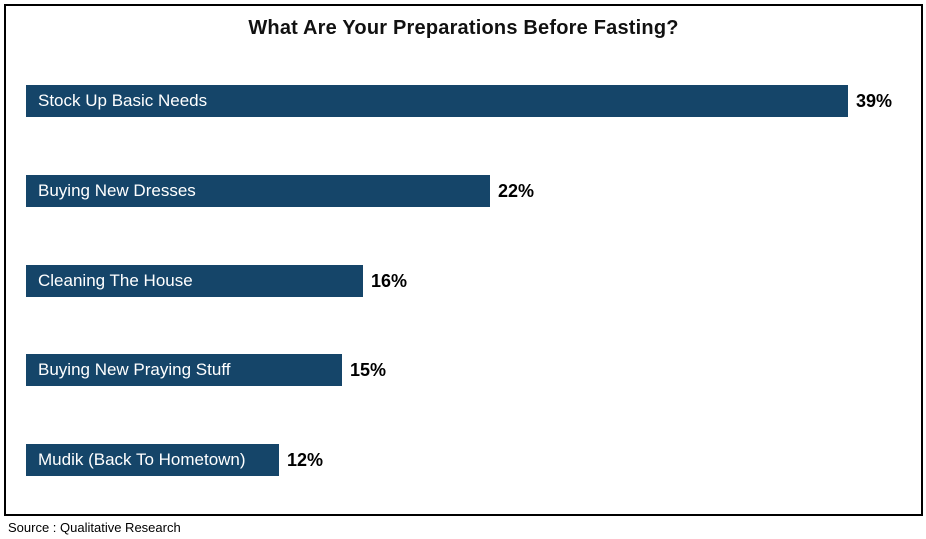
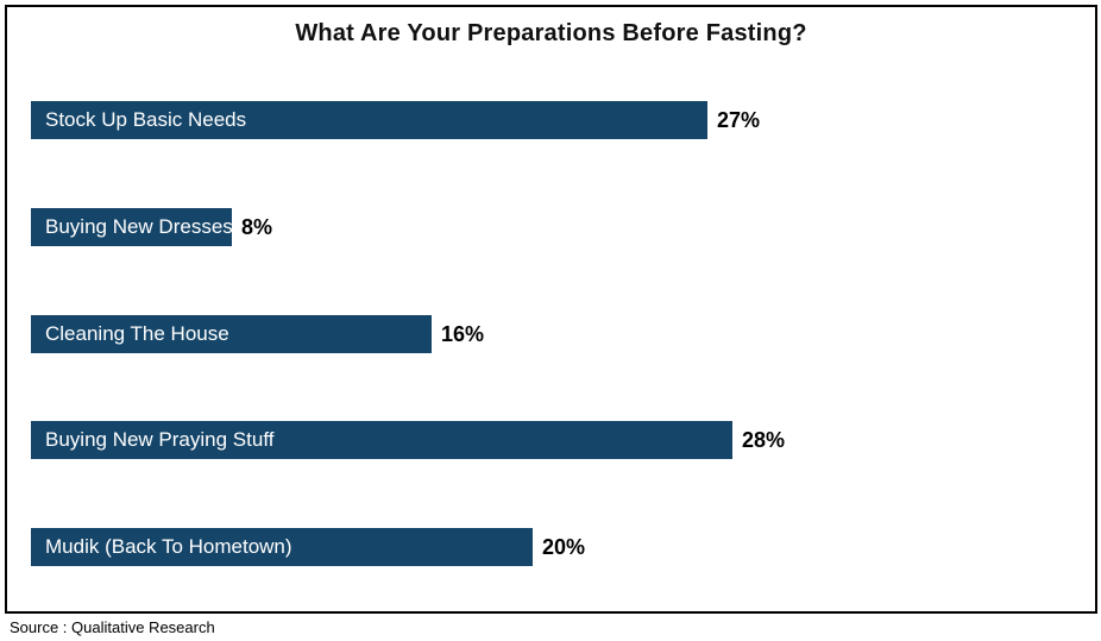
Stock Up Basic Needs: 39% -> 27%
Buying New Dresses: 22% -> 8%
Buying New Praying Stuff: 15% -> 28%
Mudik (Back To Hometown): 12% -> 20%
